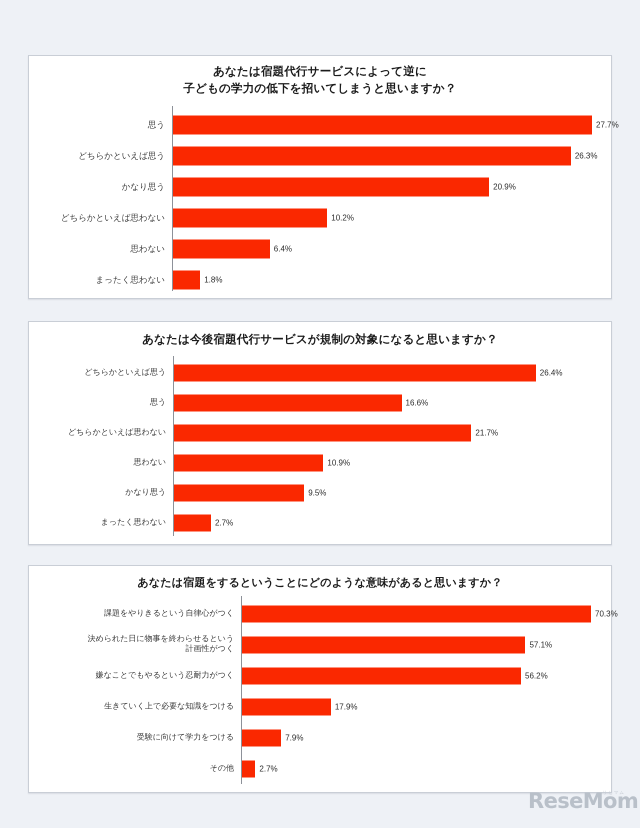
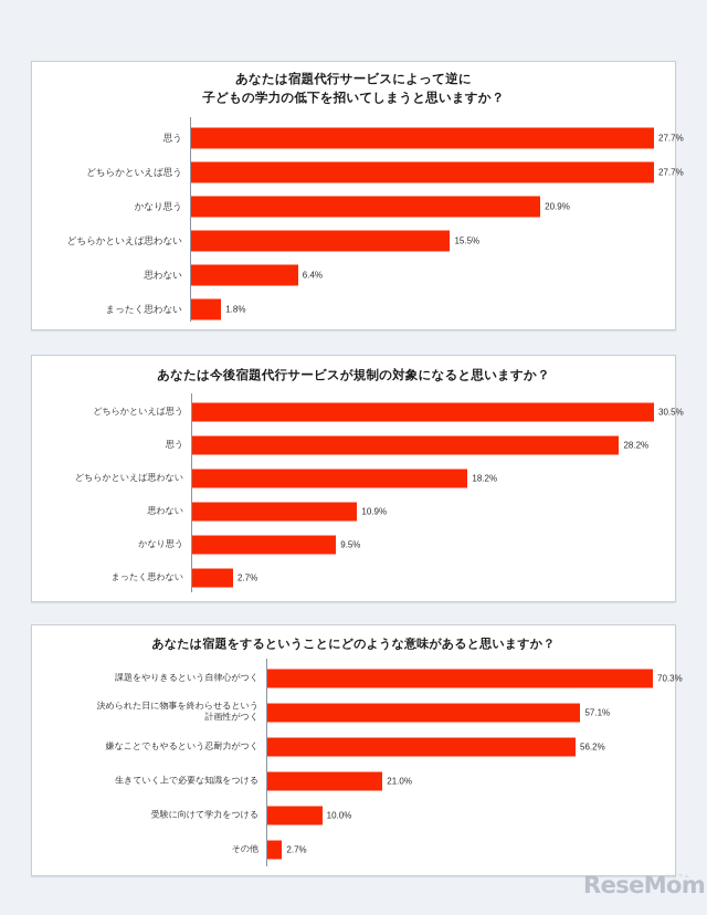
あなたは宿題代行サービスによって逆に 子どもの学力の低下を招いてしまうと思いますか？/どちらかといえば思う: 26.3% -> 27.7%
あなたは宿題代行サービスによって逆に 子どもの学力の低下を招いてしまうと思いますか？/どちらかといえば思わない: 10.2% -> 15.5%
あなたは今後宿題代行サービスが規制の対象になると思いますか？/どちらかといえば思う: 26.4% -> 30.5%
あなたは今後宿題代行サービスが規制の対象になると思いますか？/思う: 16.6% -> 28.2%
あなたは今後宿題代行サービスが規制の対象になると思いますか？/どちらかといえば思わない: 21.7% -> 18.2%
あなたは宿題をするということにどのような意味があると思いますか？/生きていく上で必要な知識をつける: 17.9% -> 21.0%
あなたは宿題をするということにどのような意味があると思いますか？/受験に向けて学力をつける: 7.9% -> 10.0%
